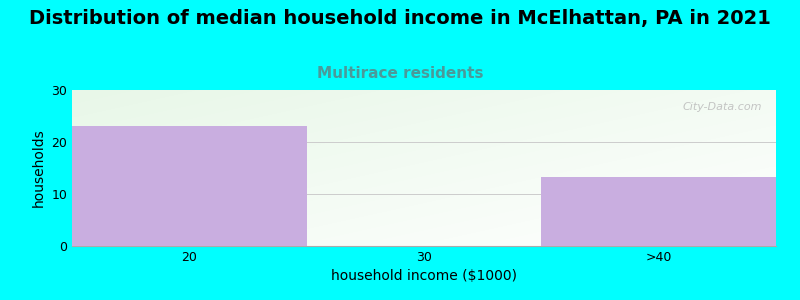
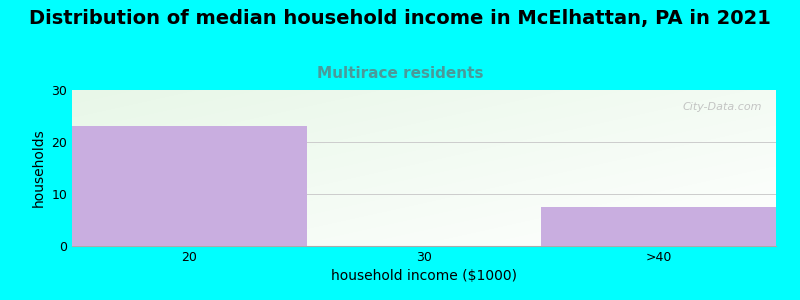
>40: 13.2 -> 7.5
